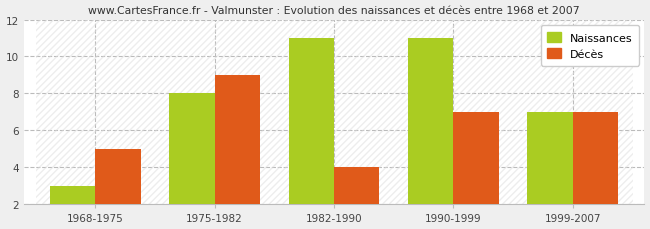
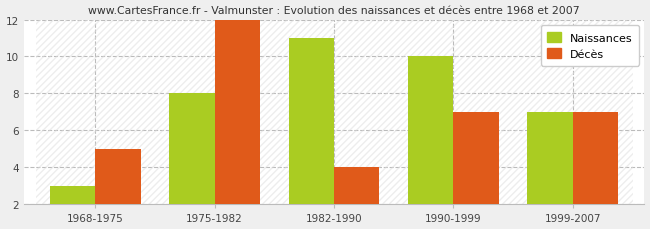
Décès/1975-1982: 9 -> 12
Naissances/1990-1999: 11 -> 10
